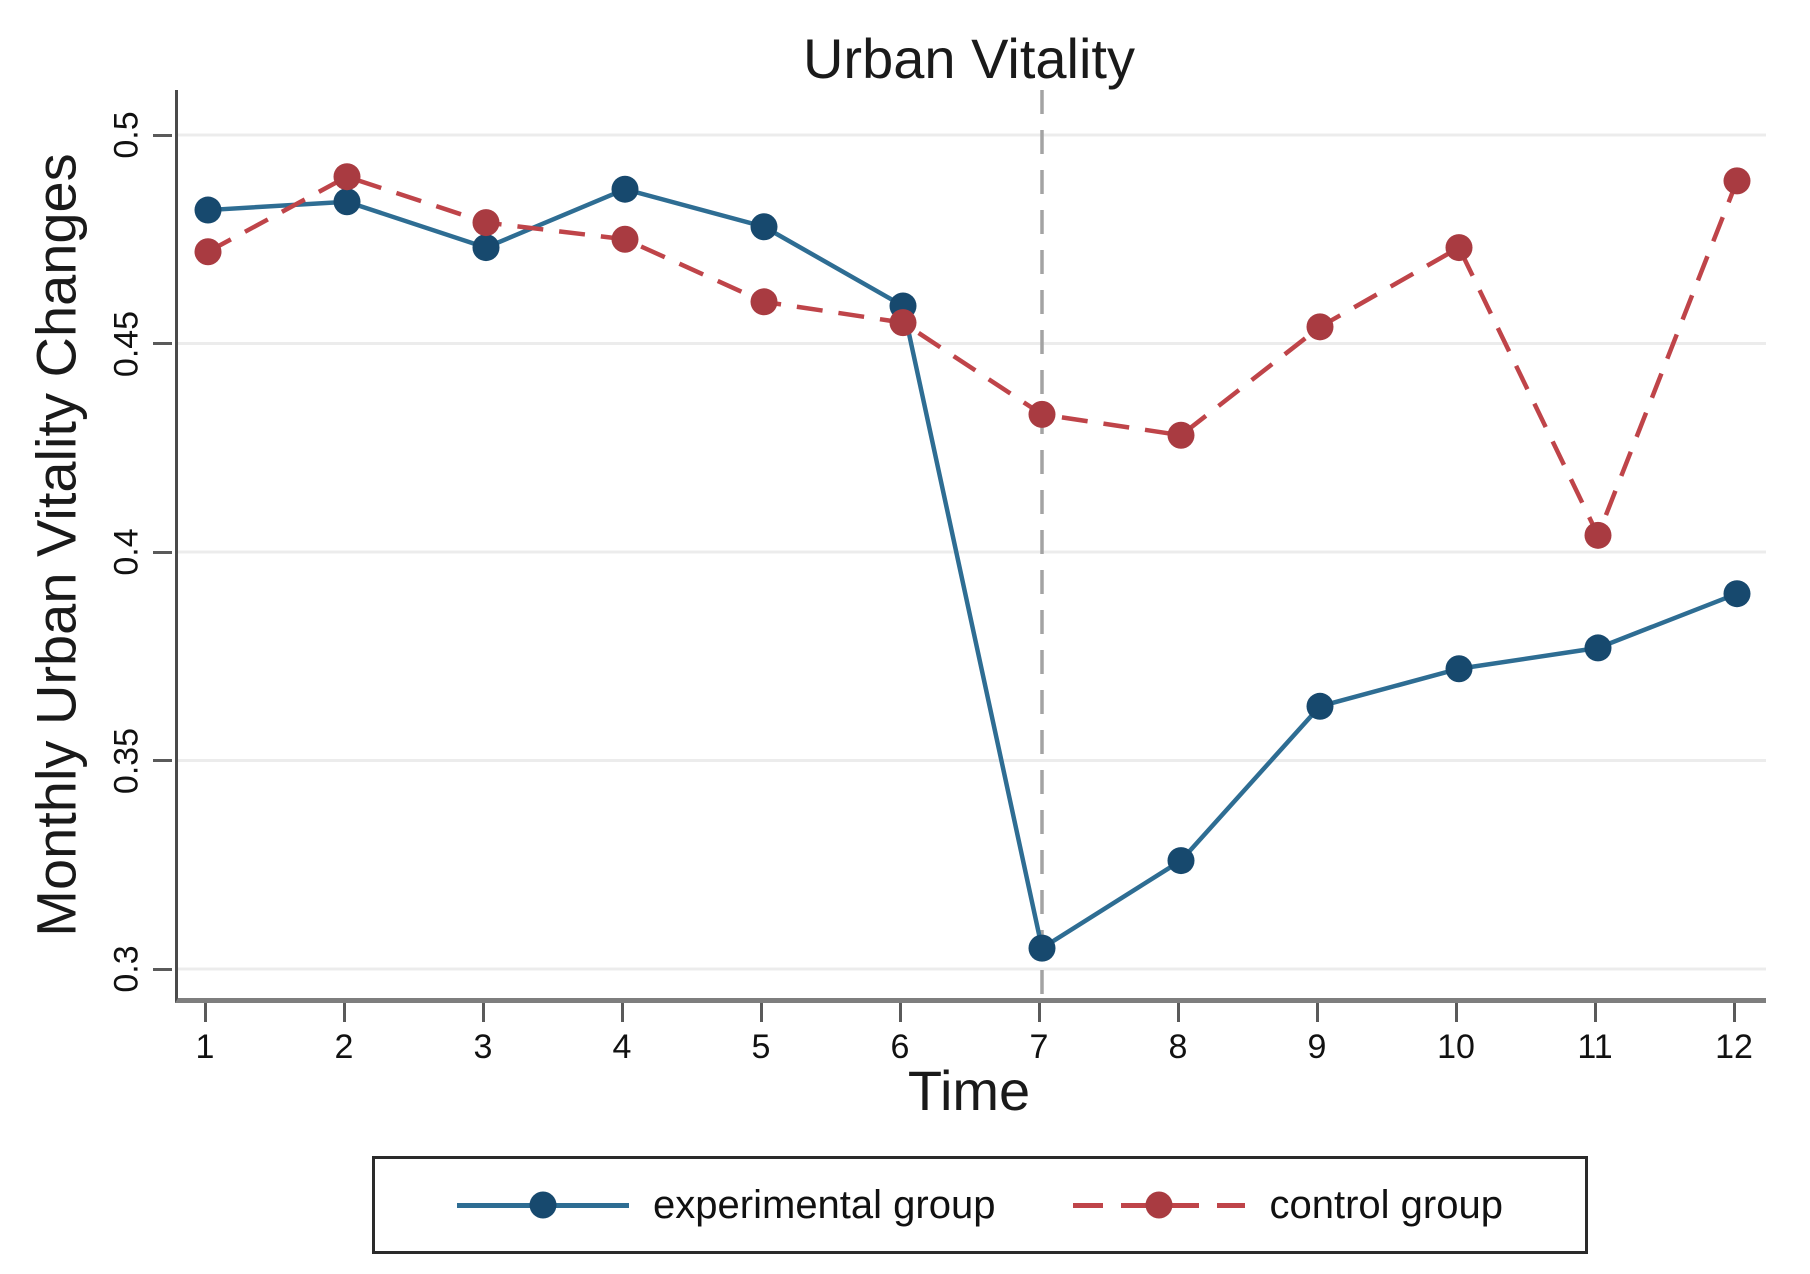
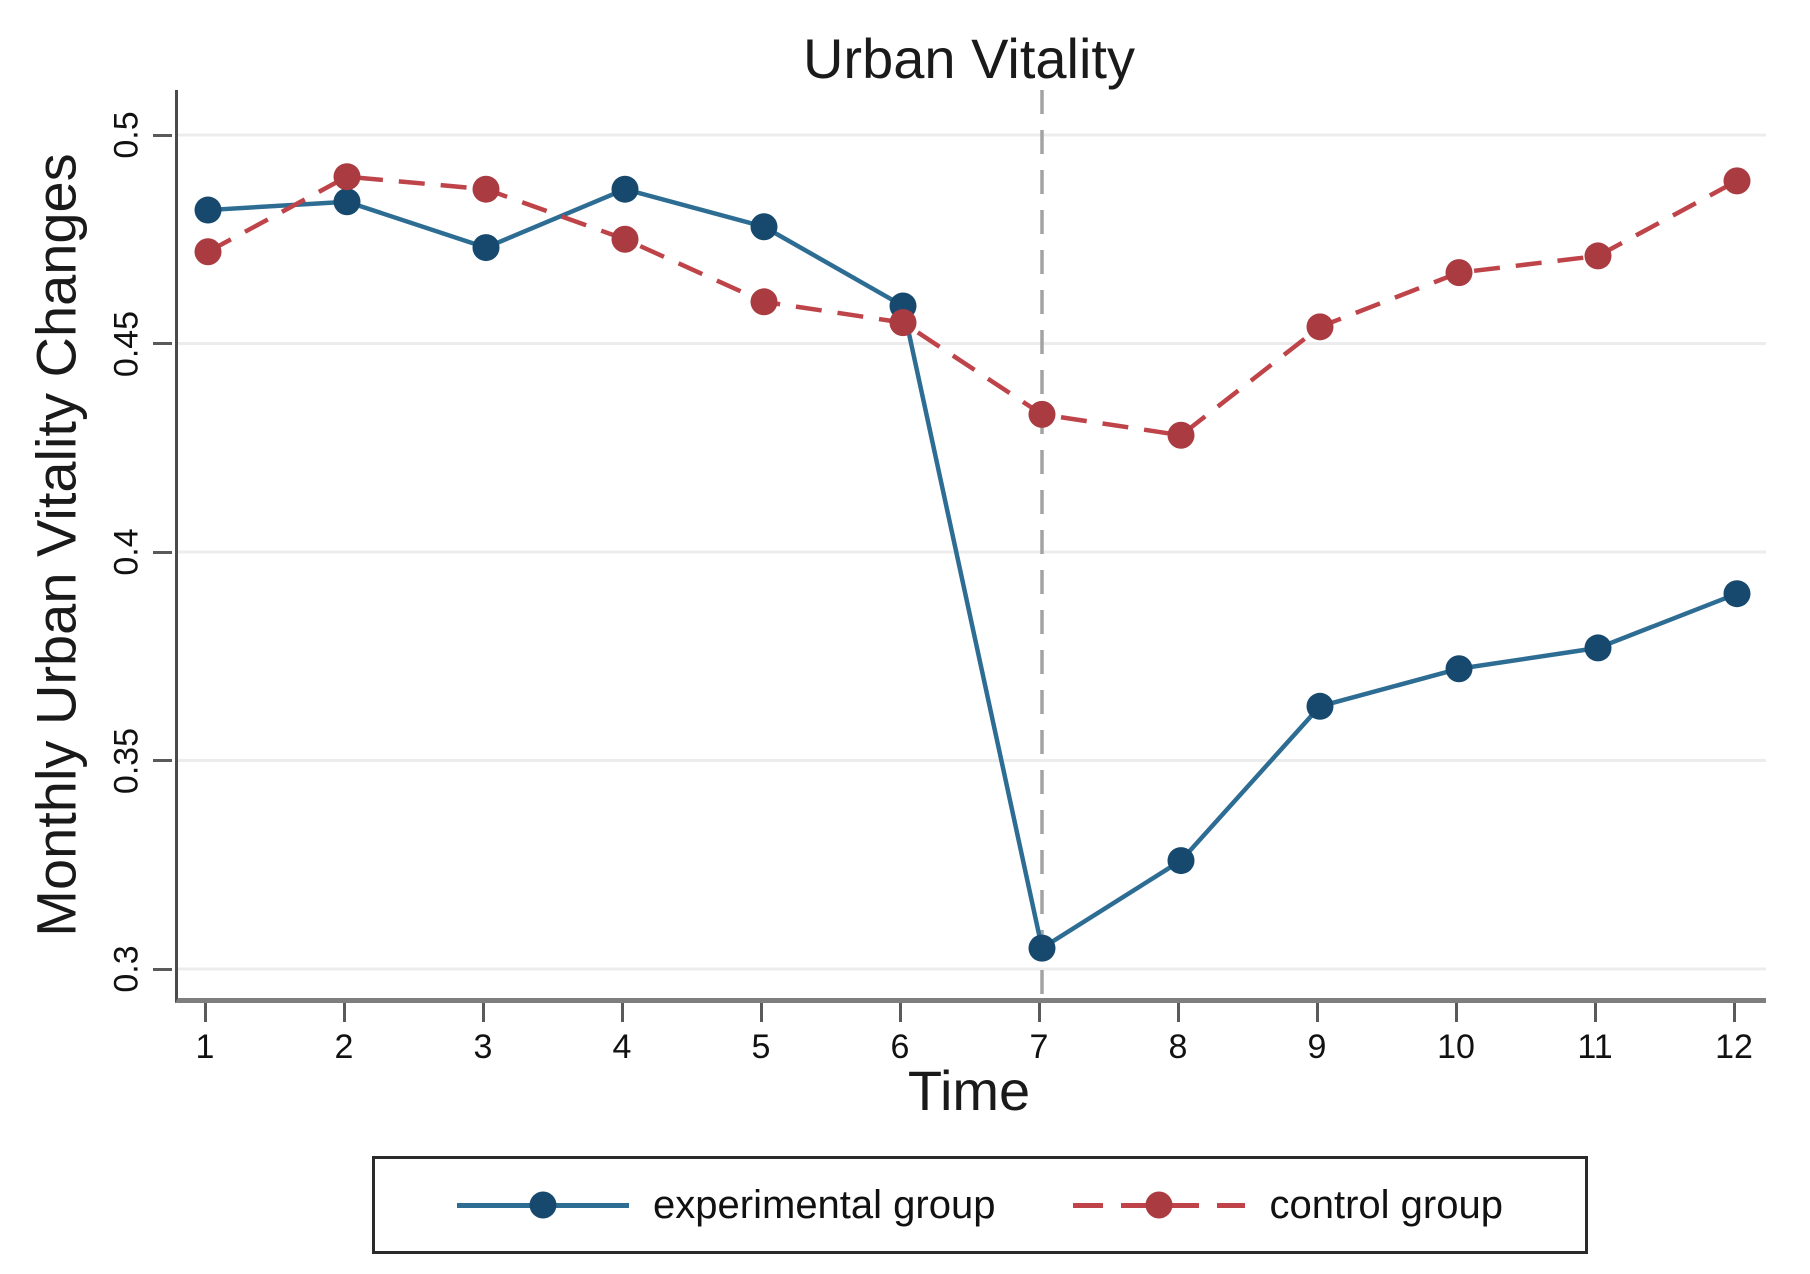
control group/3: 0.479 -> 0.487
control group/10: 0.473 -> 0.467
control group/11: 0.404 -> 0.471
